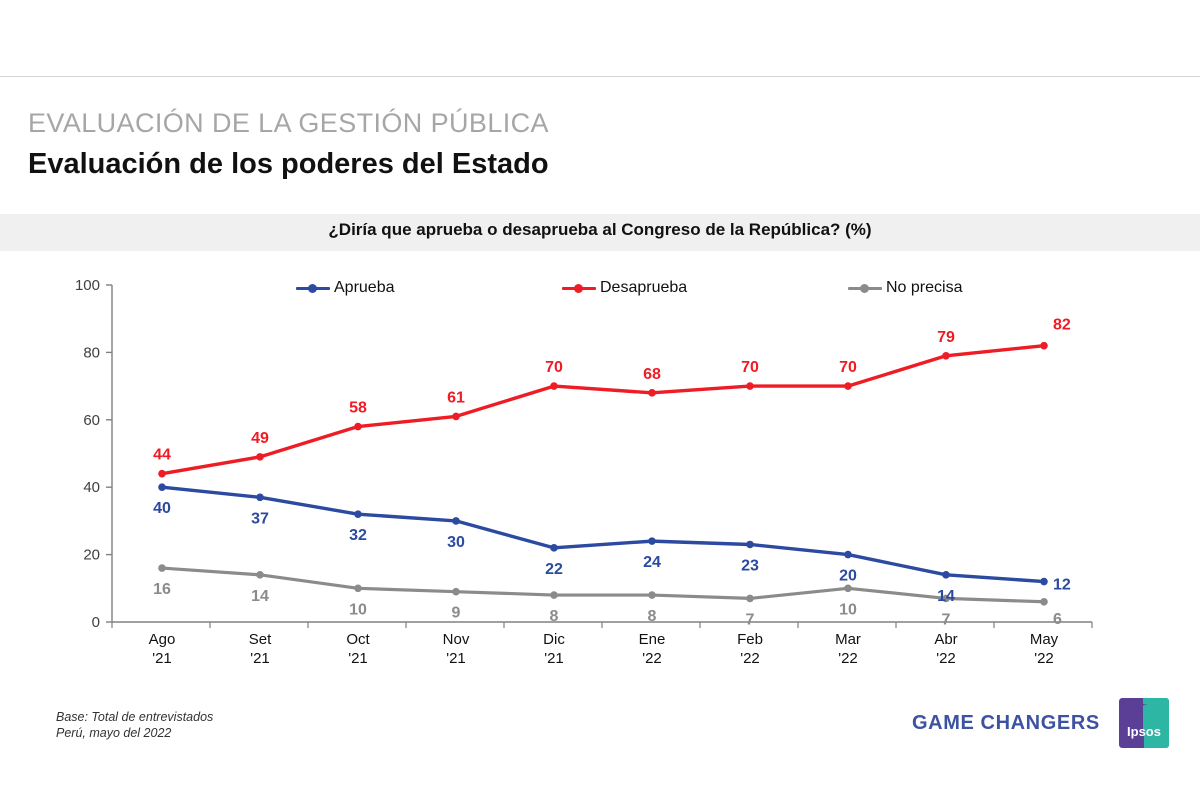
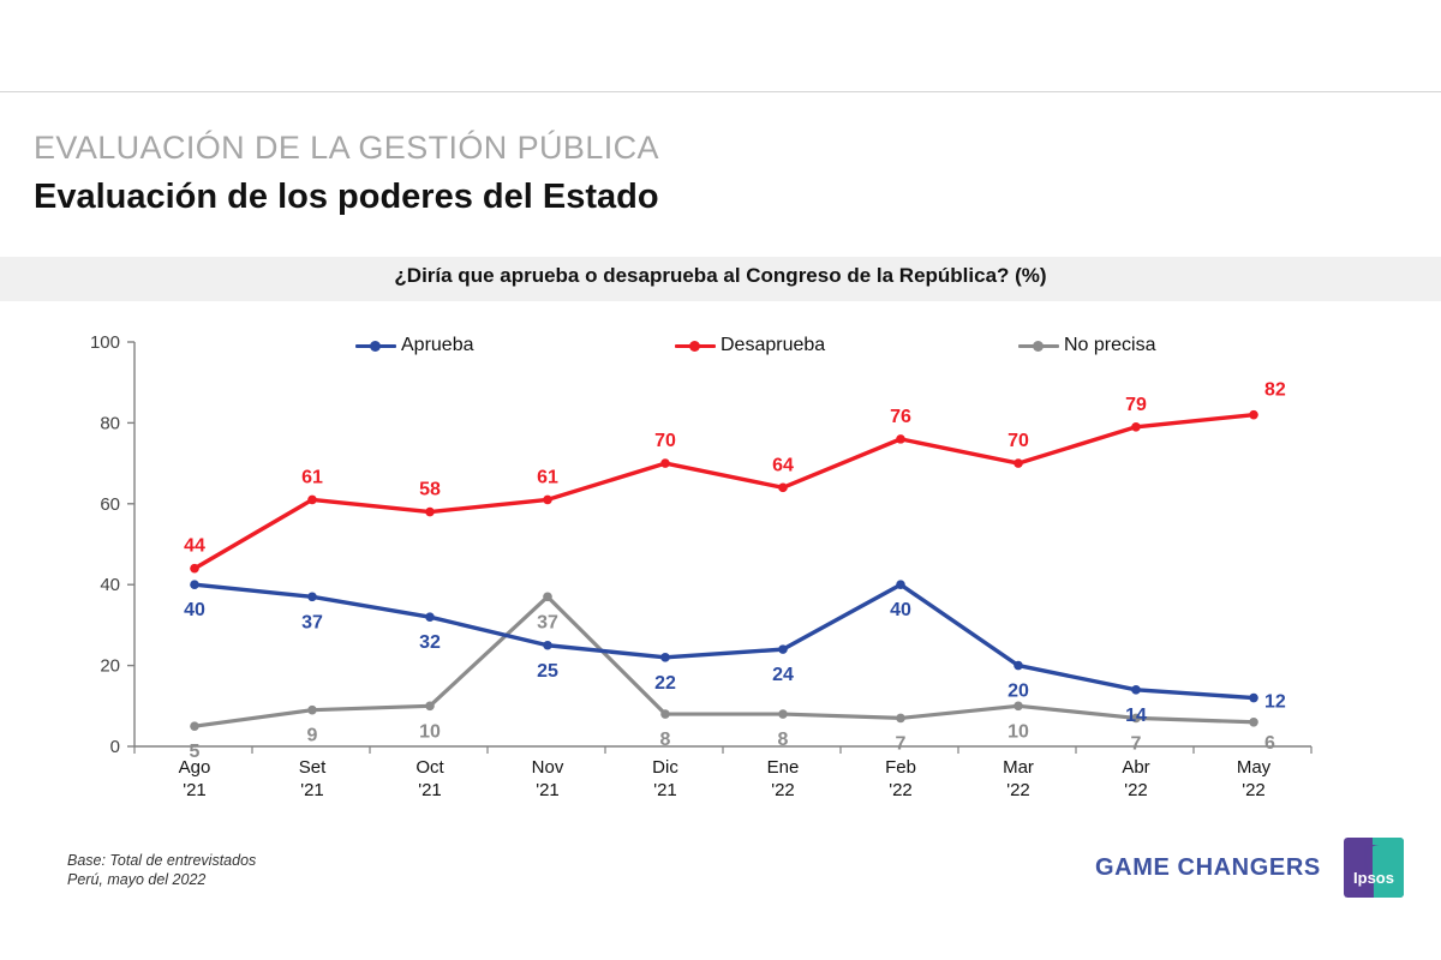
No precisa/Ago '21: 16 -> 5
Desaprueba/Set '21: 49 -> 61
No precisa/Set '21: 14 -> 9
Aprueba/Nov '21: 30 -> 25
No precisa/Nov '21: 9 -> 37
Desaprueba/Ene '22: 68 -> 64
Aprueba/Feb '22: 23 -> 40
Desaprueba/Feb '22: 70 -> 76
